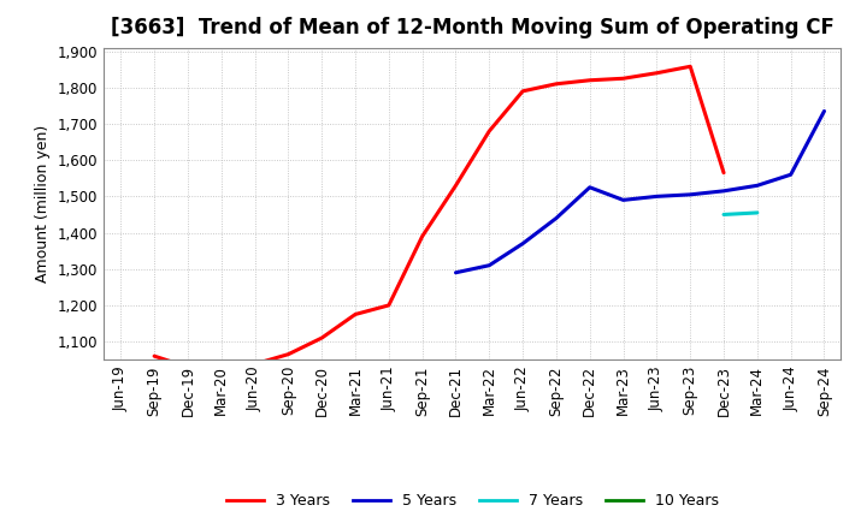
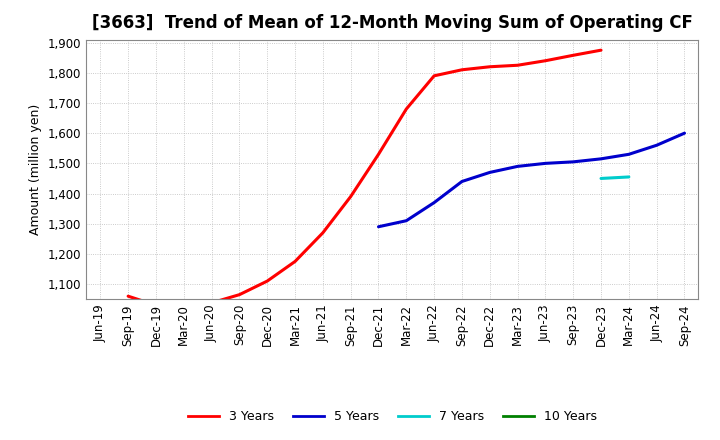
3 Years/Jun-21: 1,200 -> 1,270
5 Years/Dec-22: 1,525 -> 1,470
3 Years/Dec-23: 1,565 -> 1,875
5 Years/Sep-24: 1,735 -> 1,600
